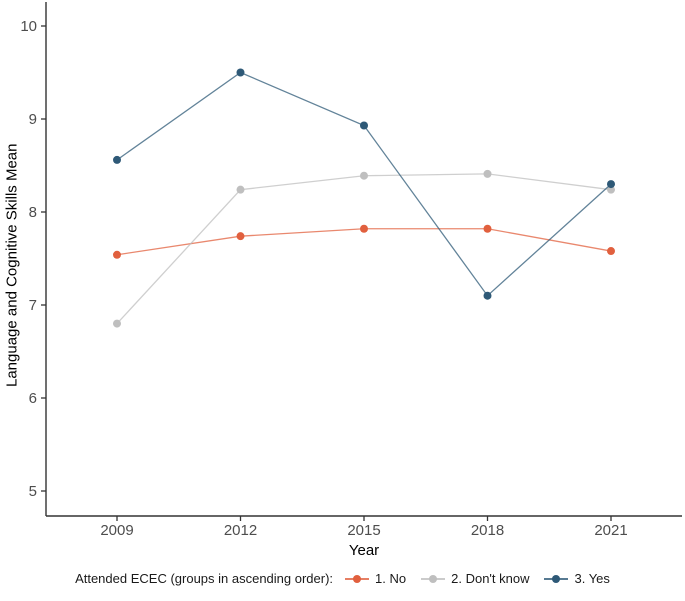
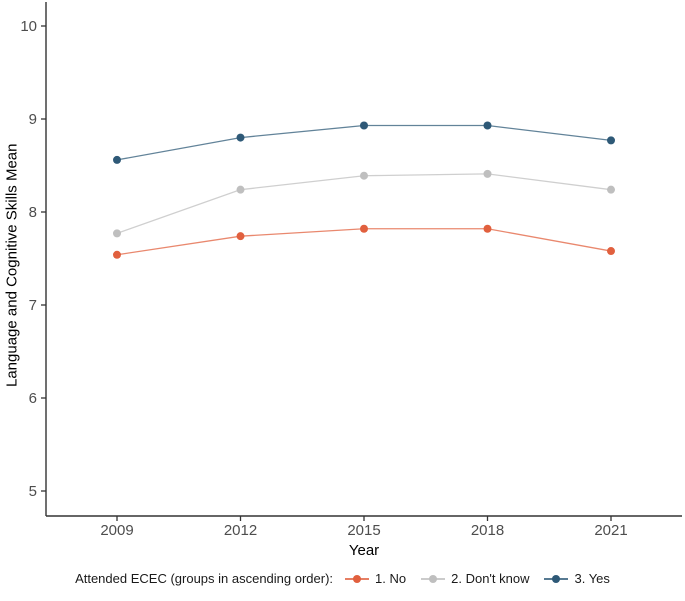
2. Don't know/2009: 6.8 -> 7.8
3. Yes/2012: 9.5 -> 8.8
3. Yes/2018: 7.1 -> 8.9
3. Yes/2021: 8.3 -> 8.8
